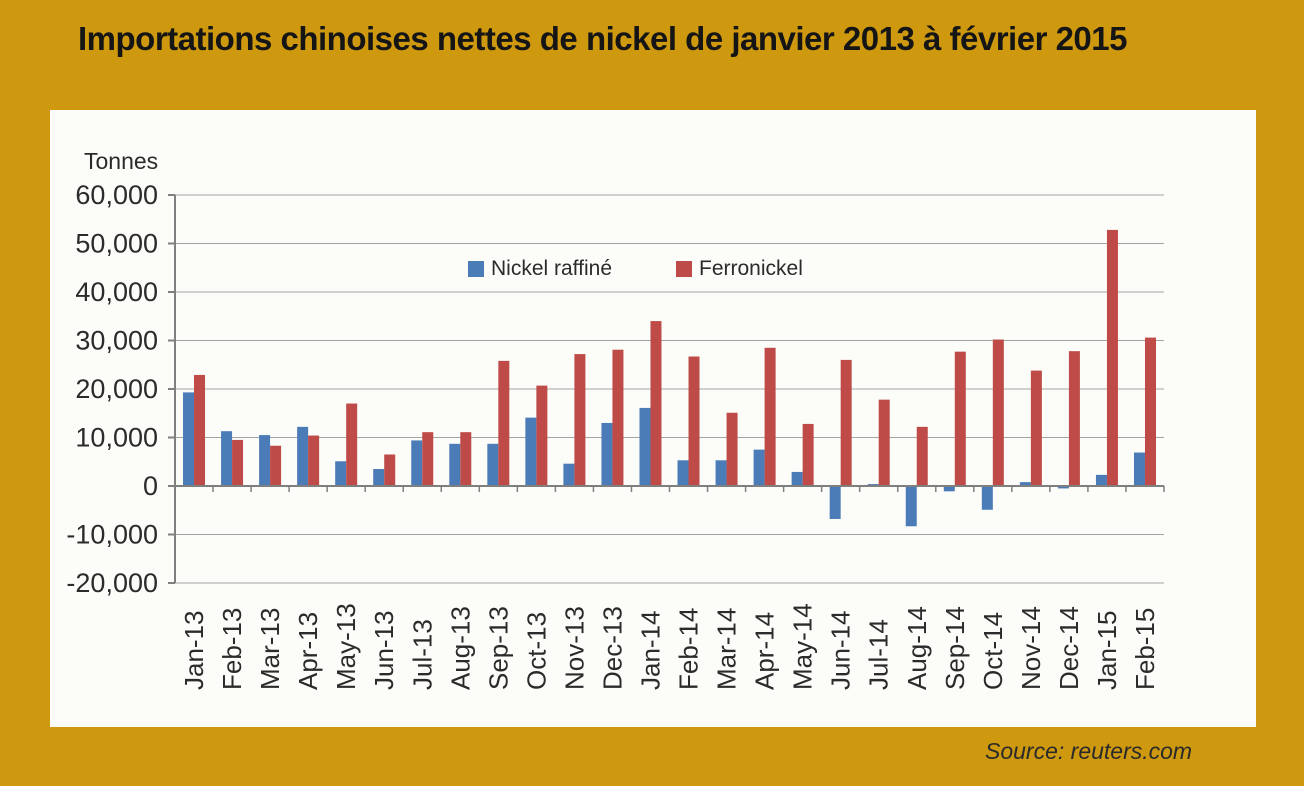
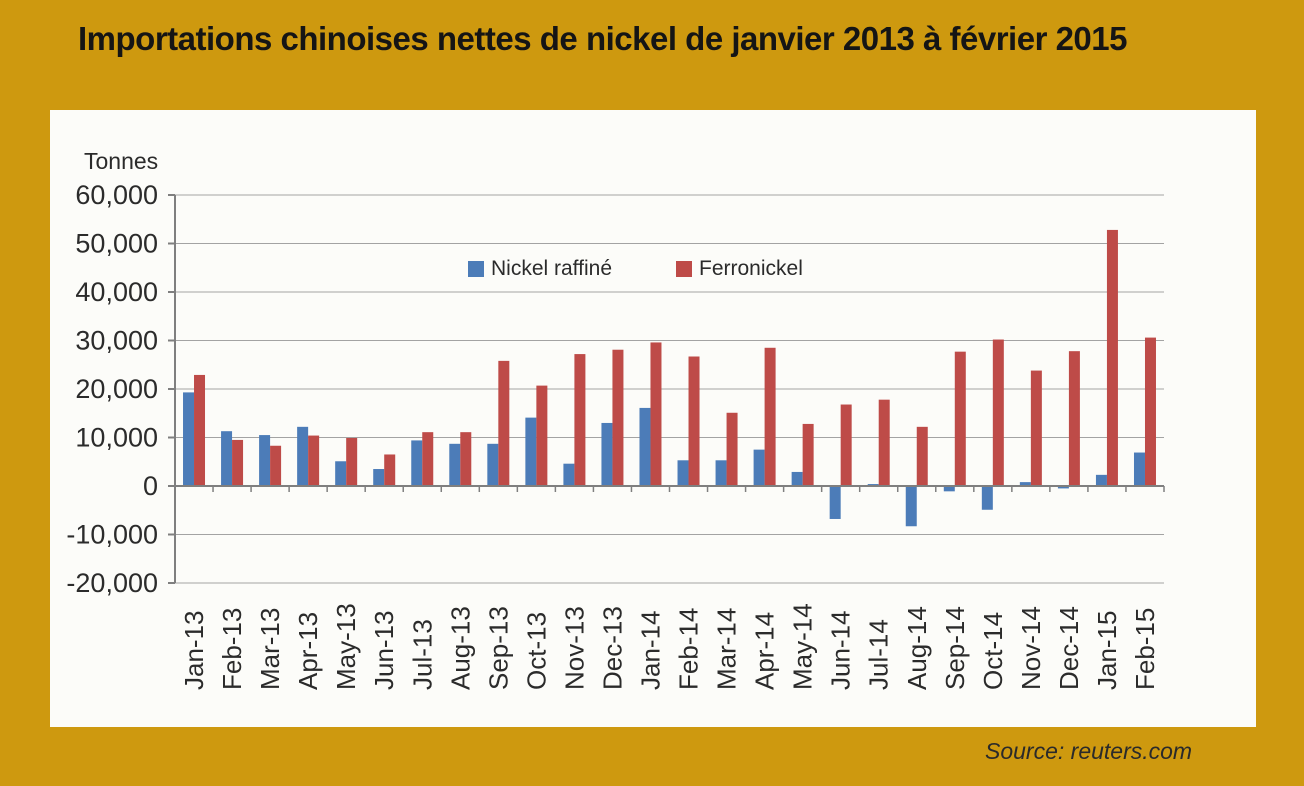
Ferronickel/May-13: 17000 -> 10000
Ferronickel/Jan-14: 34000 -> 30000
Ferronickel/Jun-14: 26000 -> 17000
